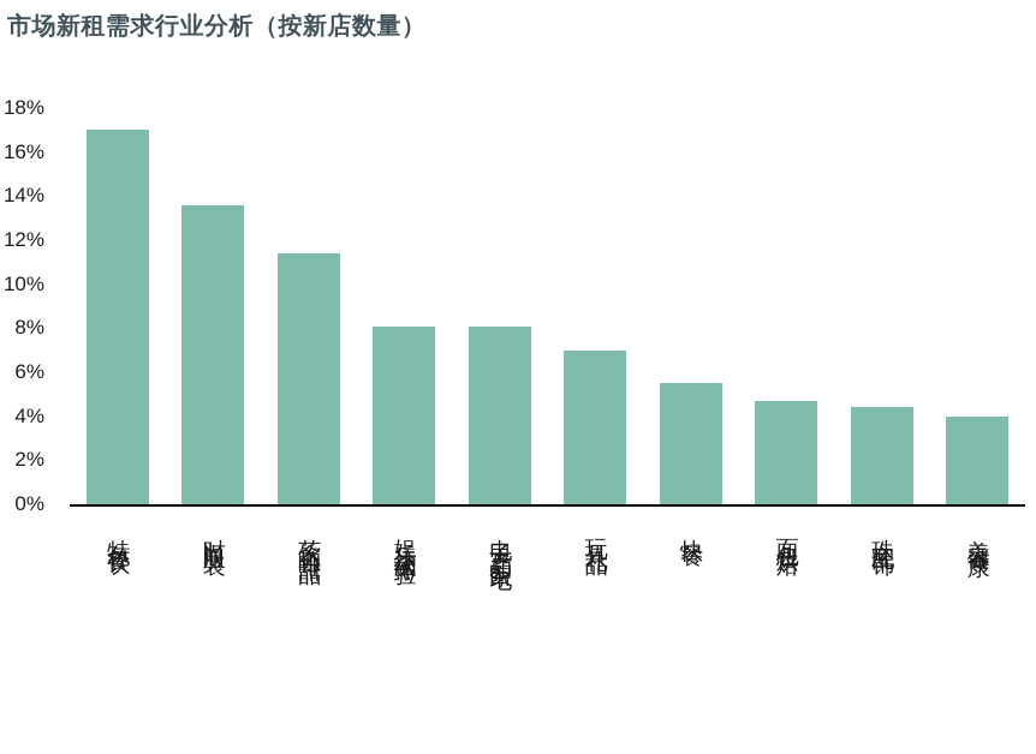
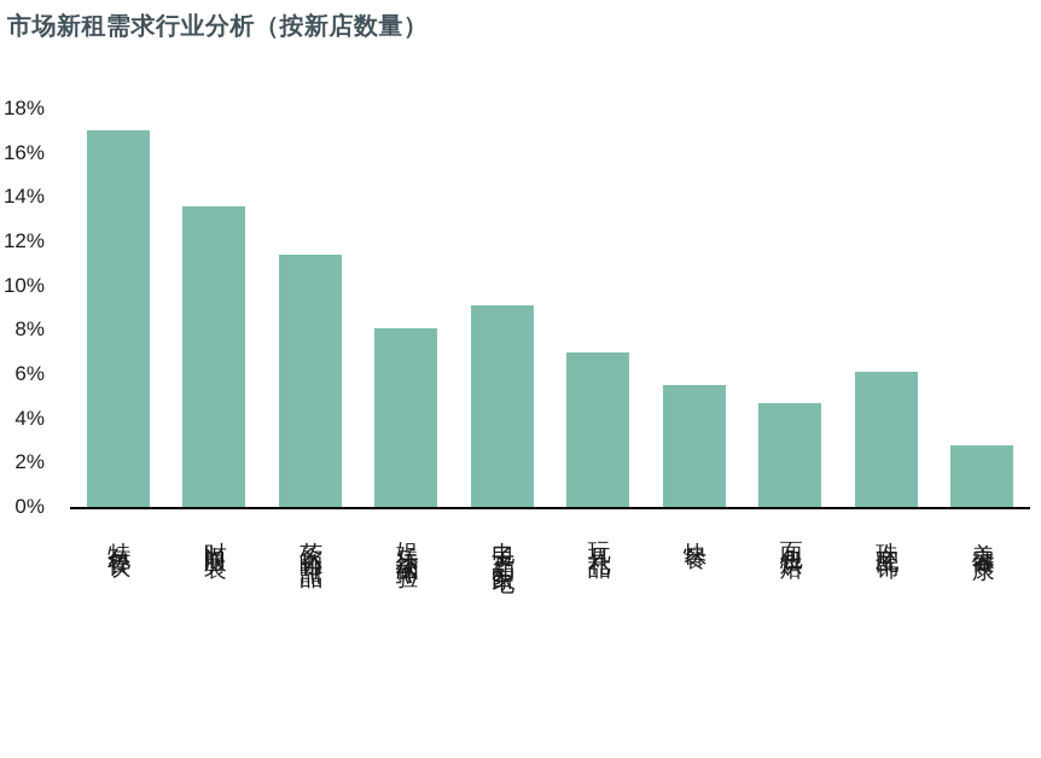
电子产品和家电: 8.1% -> 9.1%
珠宝配饰: 4.4% -> 6.1%
美容健康: 4.0% -> 2.8%
